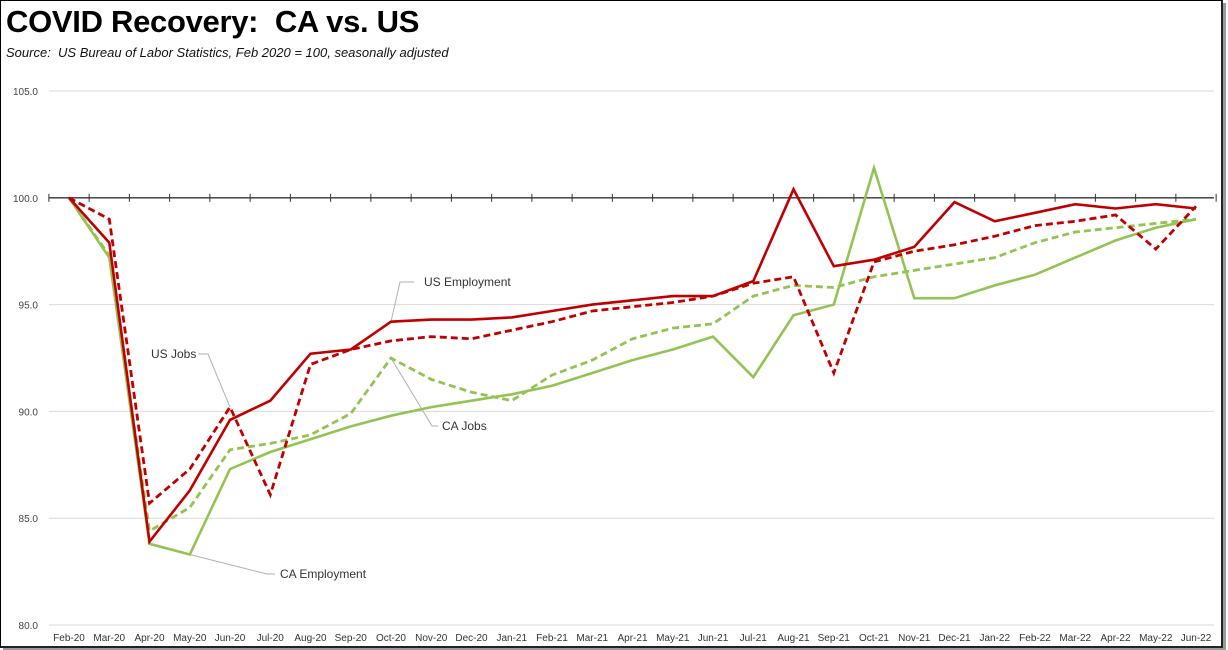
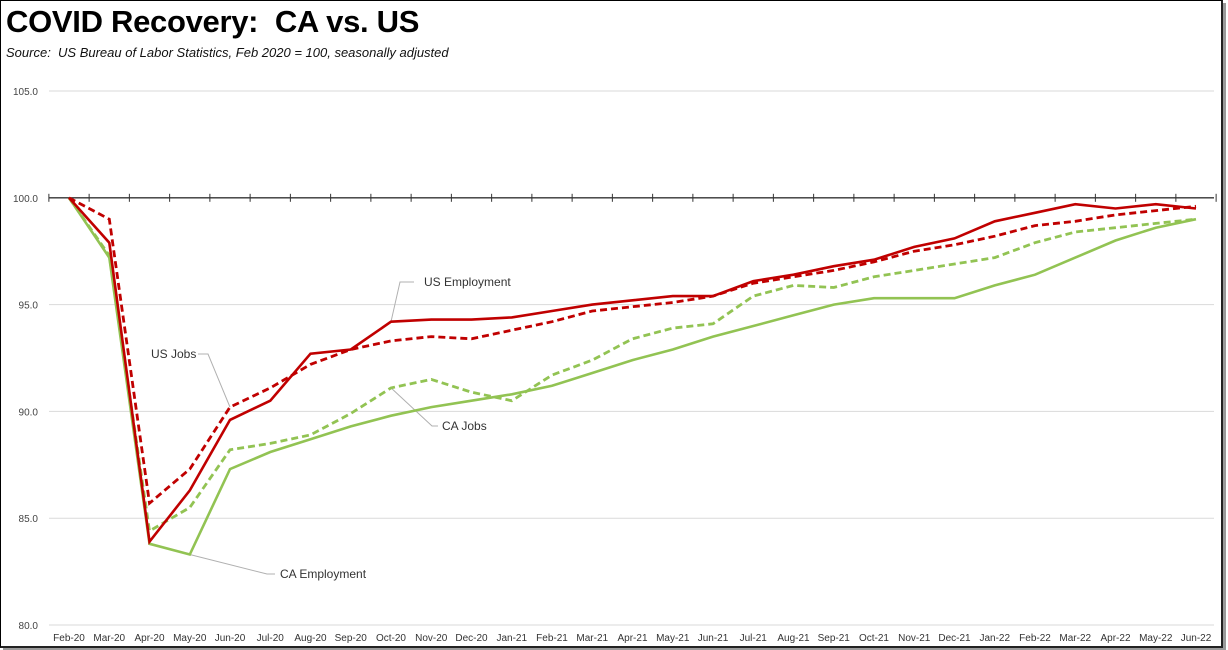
US Jobs/Jul-20: 86.1 -> 91.1
CA Jobs/Oct-20: 92.5 -> 91.1
CA Employment/Jul-21: 91.6 -> 94.0
US Employment/Aug-21: 100.4 -> 96.4
US Jobs/Sep-21: 91.8 -> 96.6
CA Employment/Oct-21: 101.4 -> 95.3
US Employment/Dec-21: 99.8 -> 98.1
US Jobs/May-22: 97.6 -> 99.4
